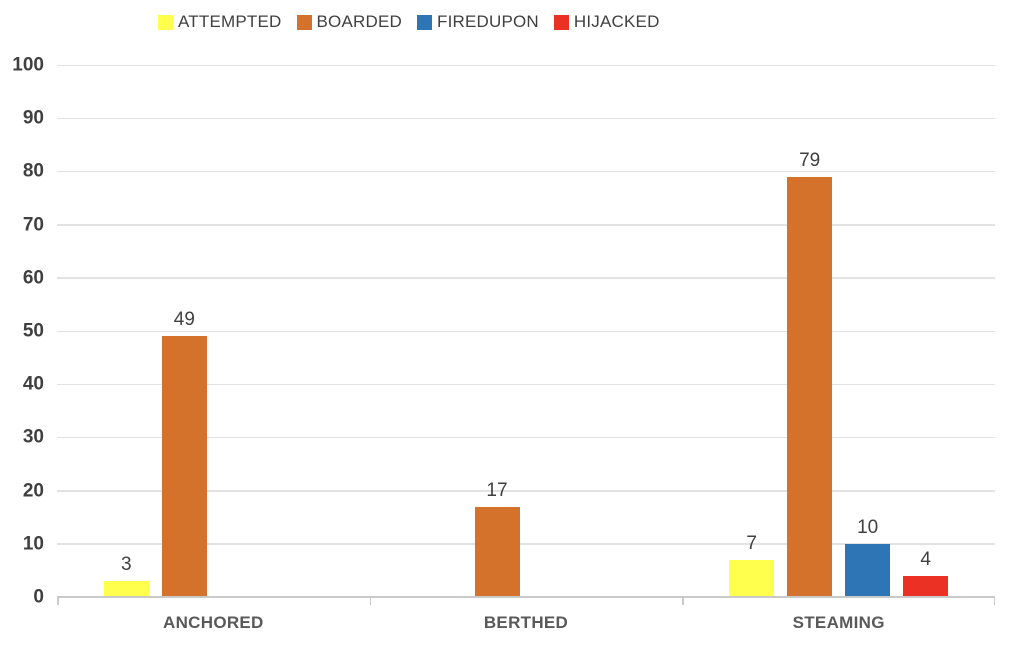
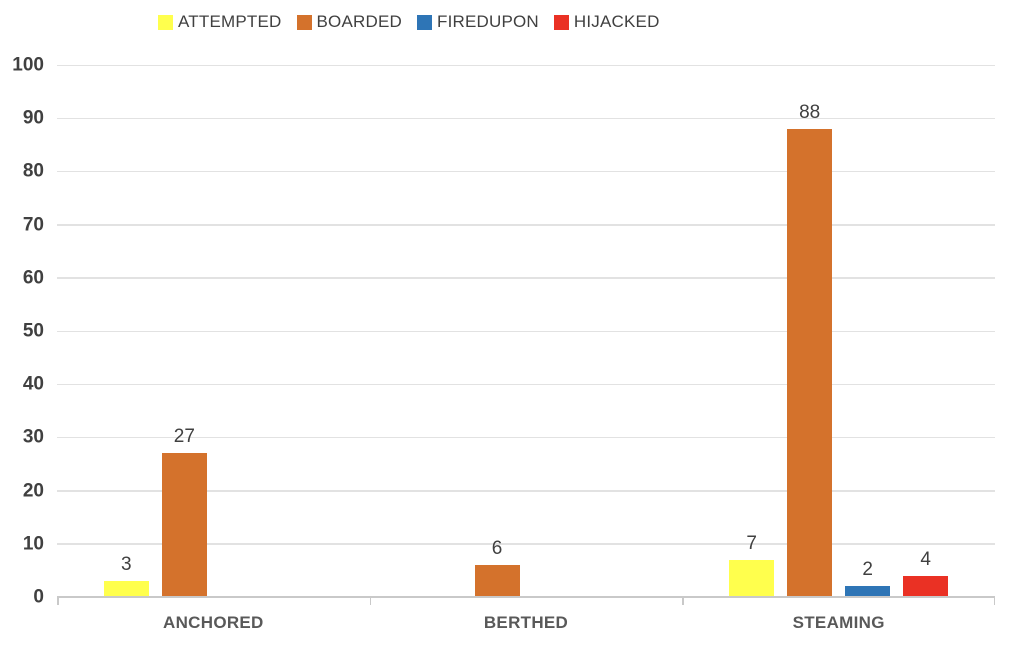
BOARDED/ANCHORED: 49 -> 27
BOARDED/BERTHED: 17 -> 6
BOARDED/STEAMING: 79 -> 88
FIREDUPON/STEAMING: 10 -> 2
